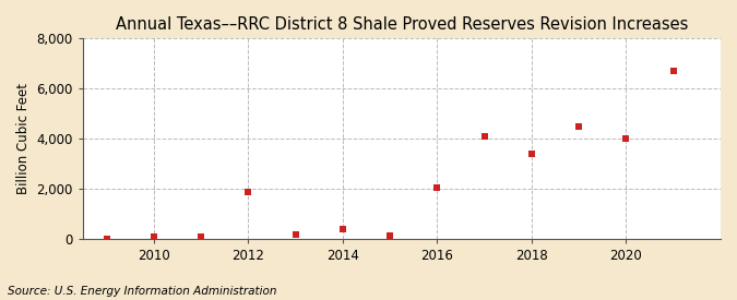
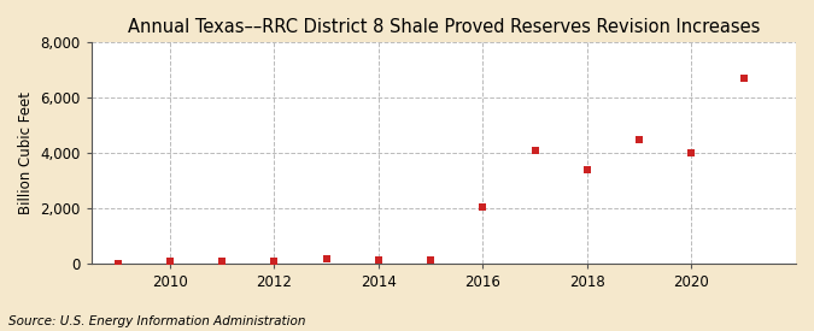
2012: 1,850 -> 60
2014: 400 -> 110
